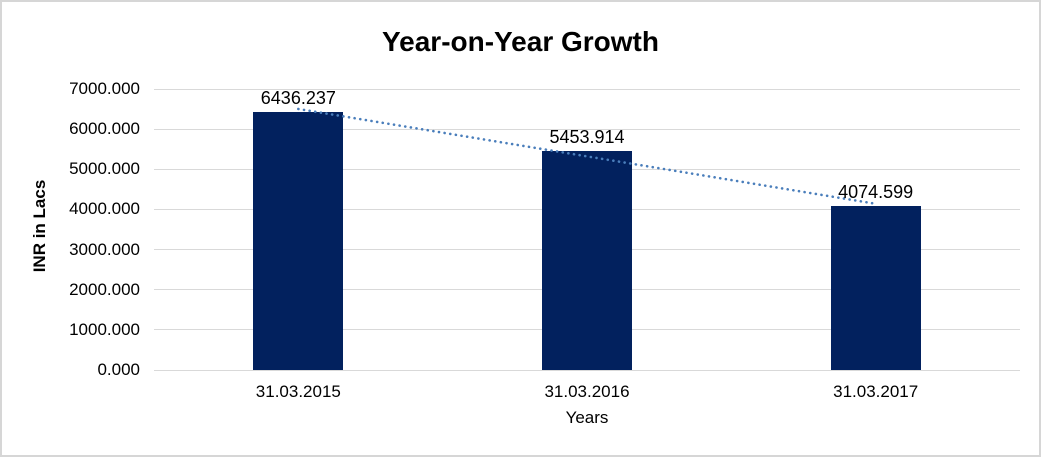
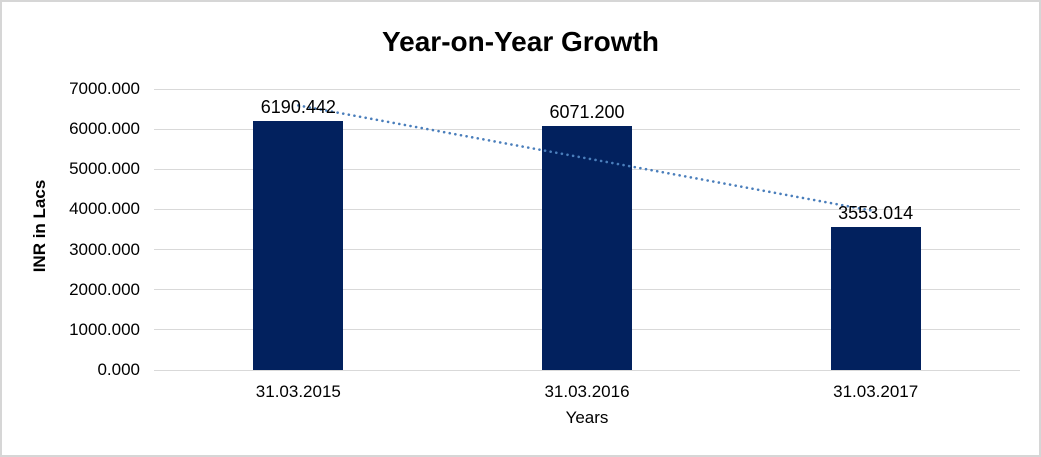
31.03.2015: 6436.237 -> 6190.442
31.03.2016: 5453.914 -> 6071.200
31.03.2017: 4074.599 -> 3553.014
